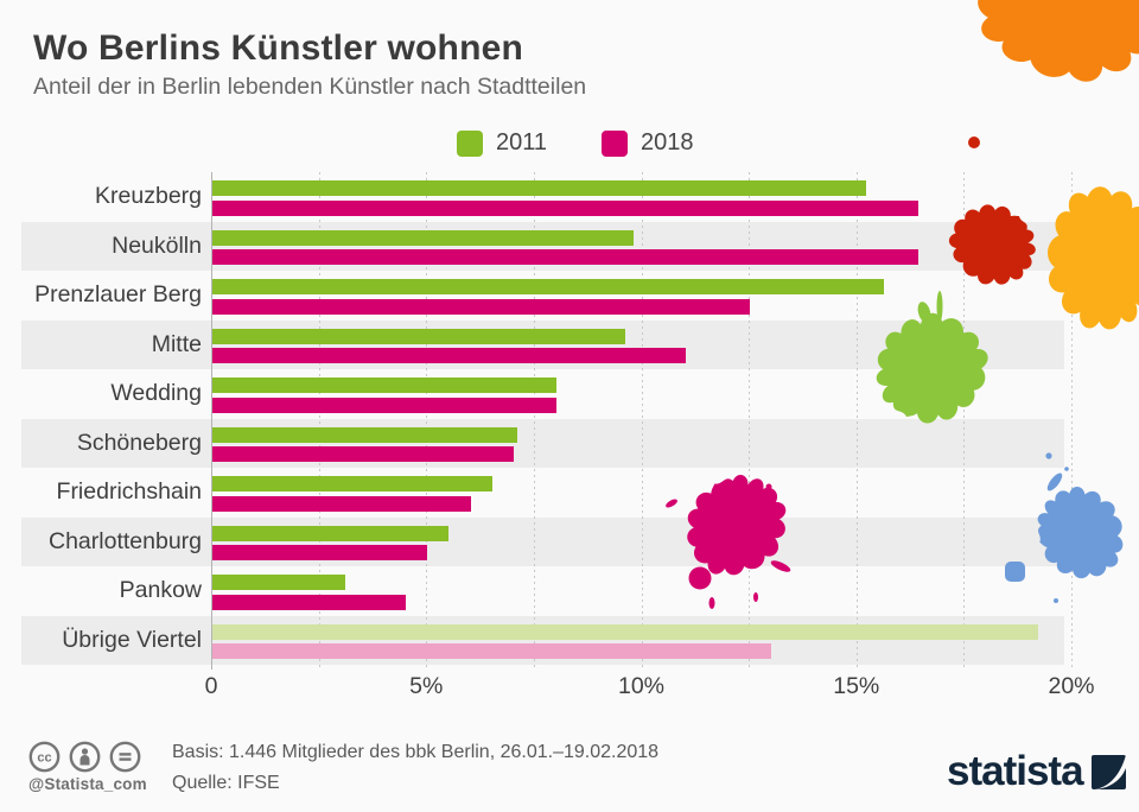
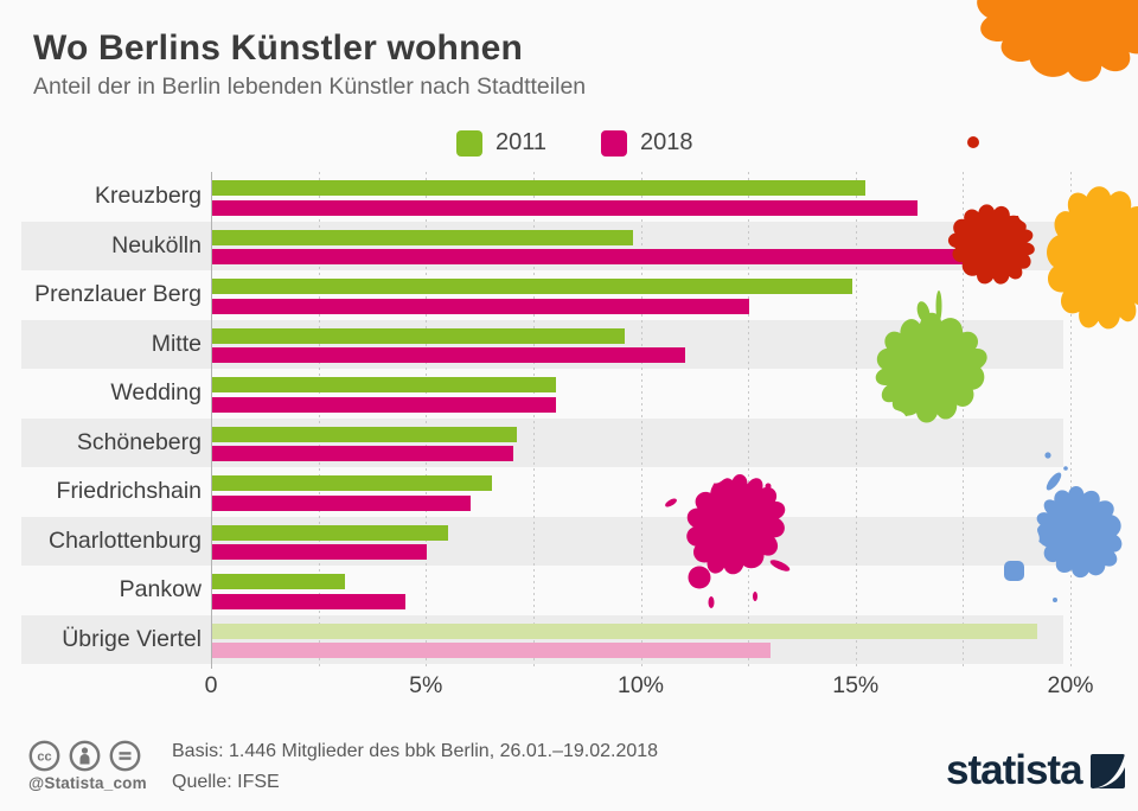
2018/Neukölln: 16.4% -> 18.6%
2011/Prenzlauer Berg: 15.6% -> 14.9%
